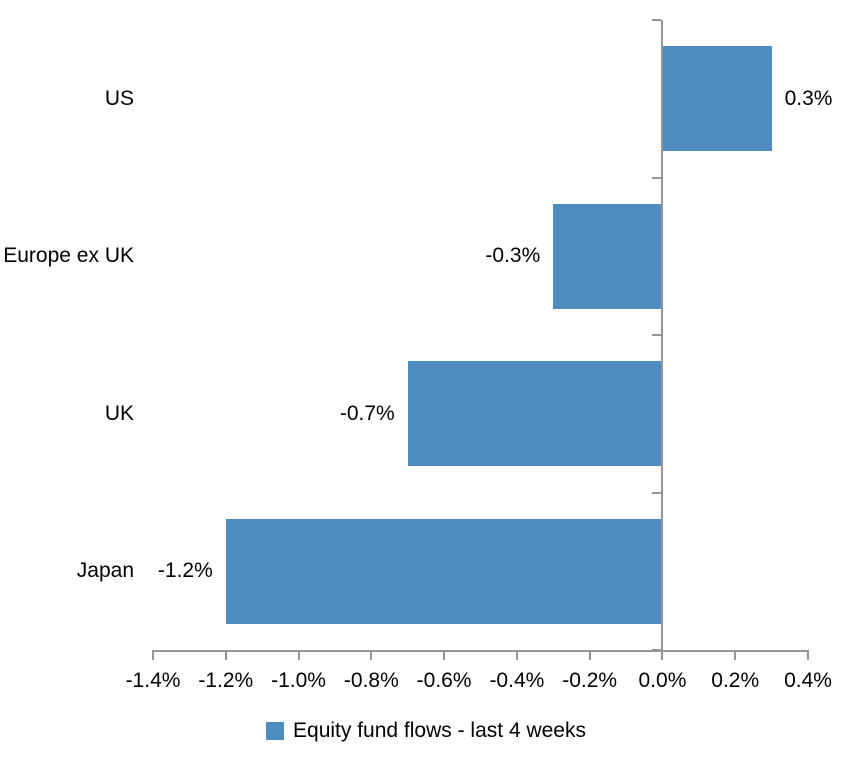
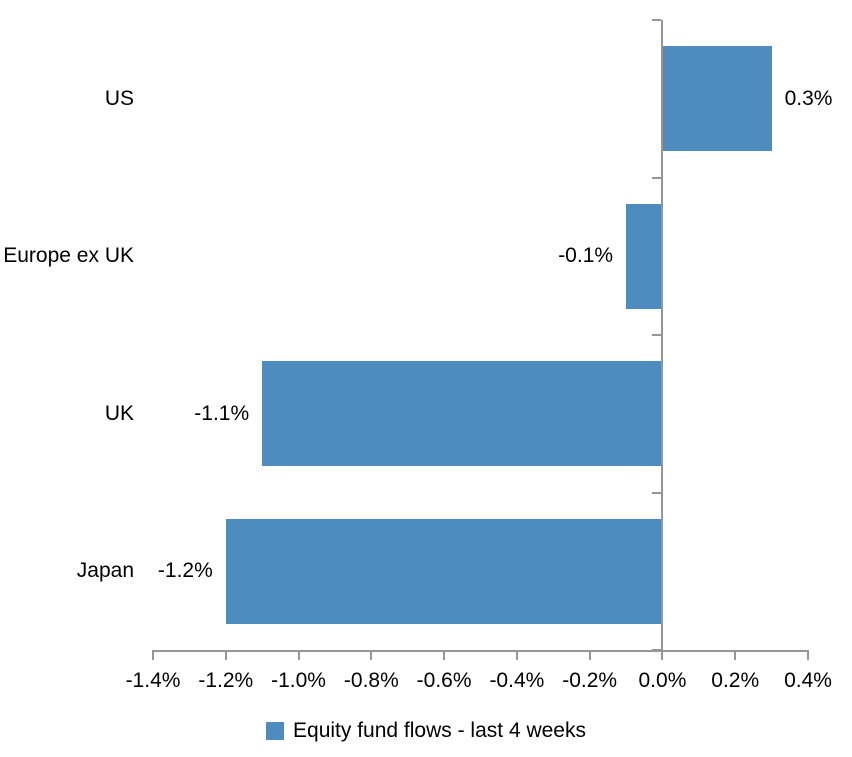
Europe ex UK: -0.3% -> -0.1%
UK: -0.7% -> -1.1%
